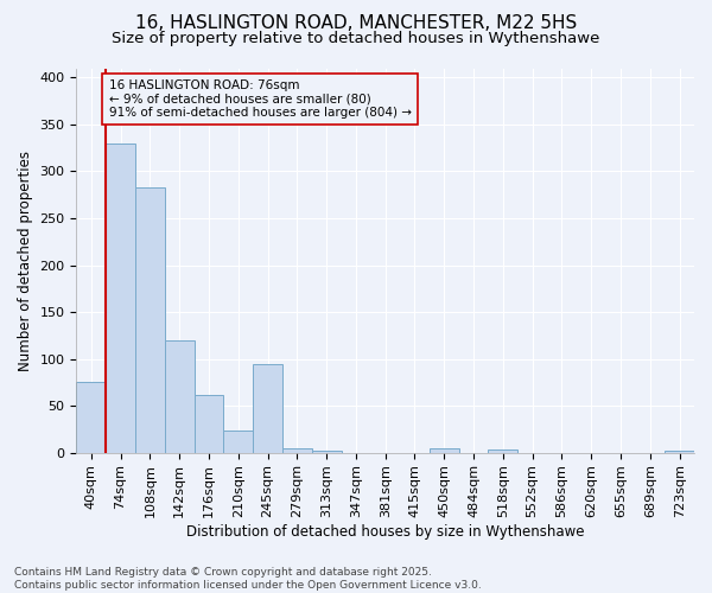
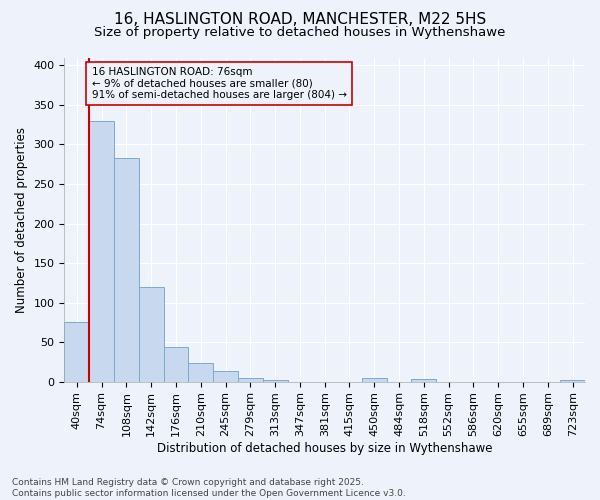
176sqm: 62 -> 44
245sqm: 94 -> 14
